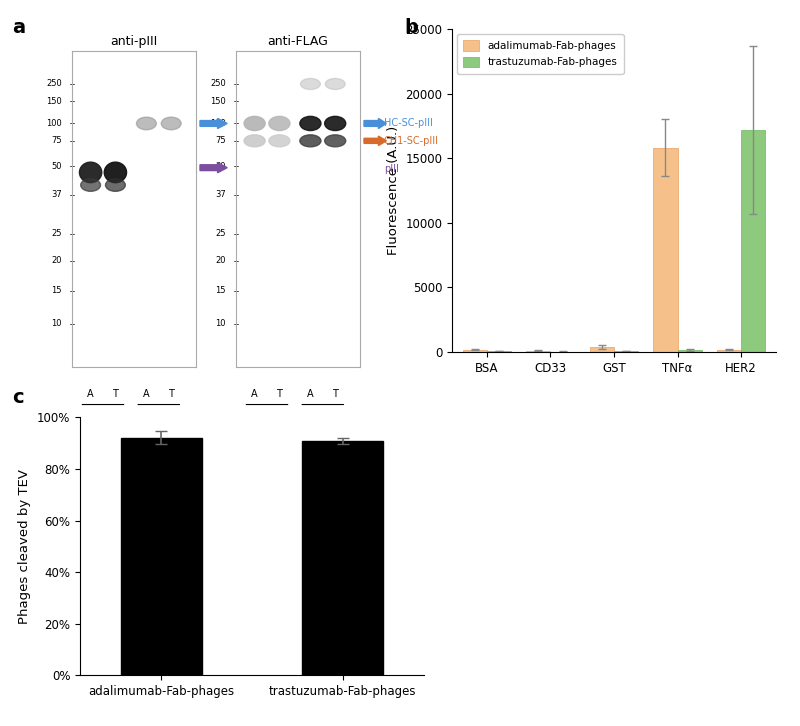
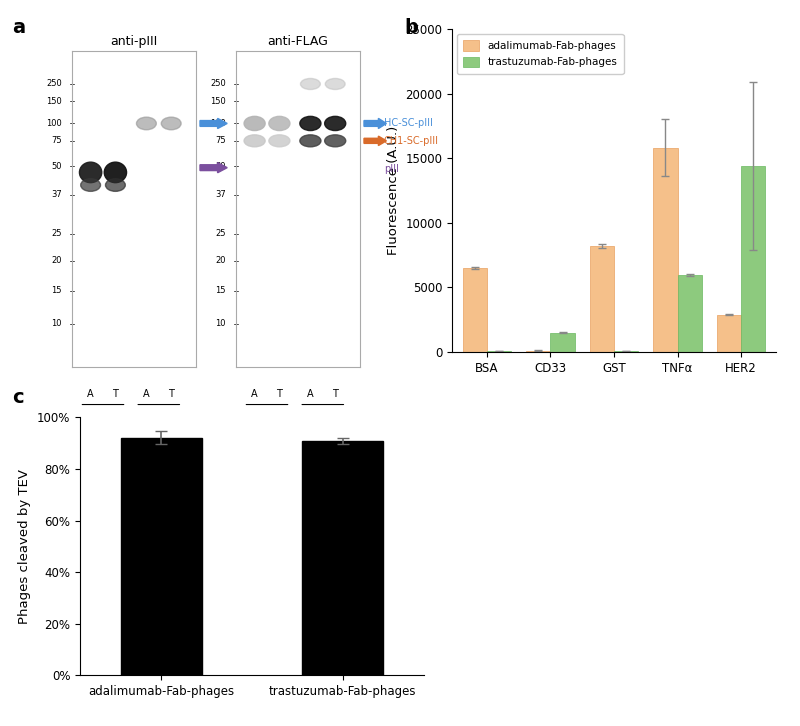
adalimumab-Fab-phages/BSA: 200 -> 6500
trastuzumab-Fab-phages/CD33: 0 -> 1500
adalimumab-Fab-phages/GST: 400 -> 8200
trastuzumab-Fab-phages/TNFα: 200 -> 6000
adalimumab-Fab-phages/HER2: 200 -> 2900
trastuzumab-Fab-phages/HER2: 17200 -> 14400
